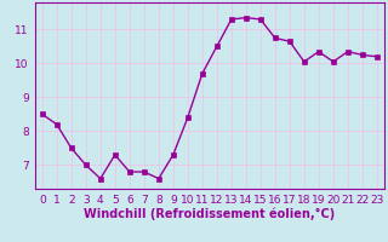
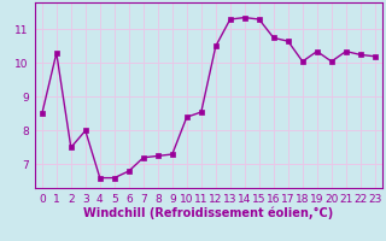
1: 8.20 -> 10.30
3: 7.00 -> 8.00
5: 7.30 -> 6.60
7: 6.80 -> 7.20
8: 6.60 -> 7.25
11: 9.70 -> 8.55
